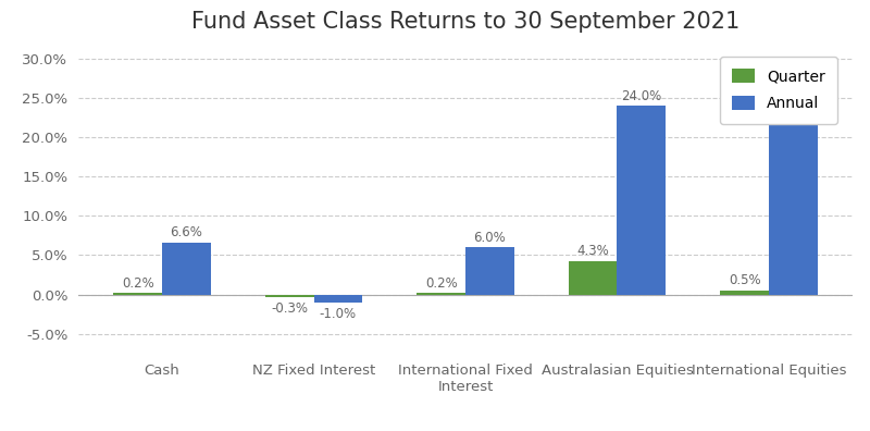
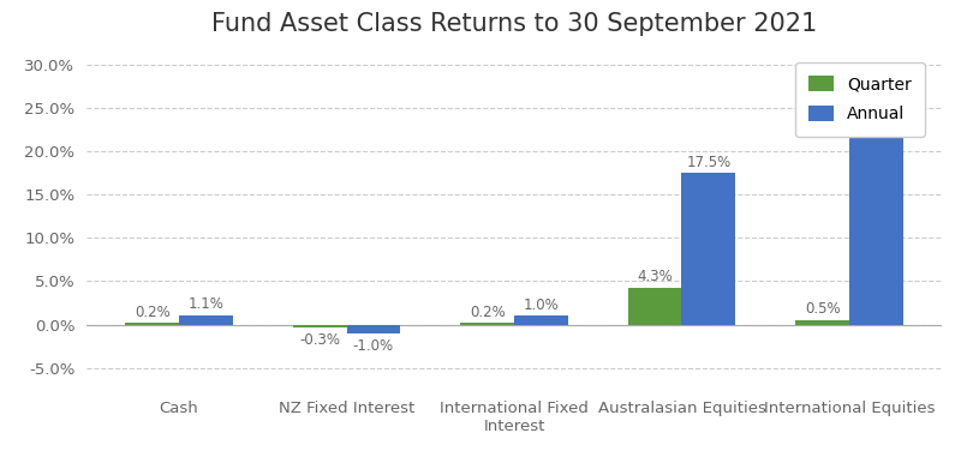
Annual/Cash: 6.6% -> 1.1%
Annual/International Fixed Interest: 6.0% -> 1.0%
Annual/Australasian Equities: 24.0% -> 17.5%
